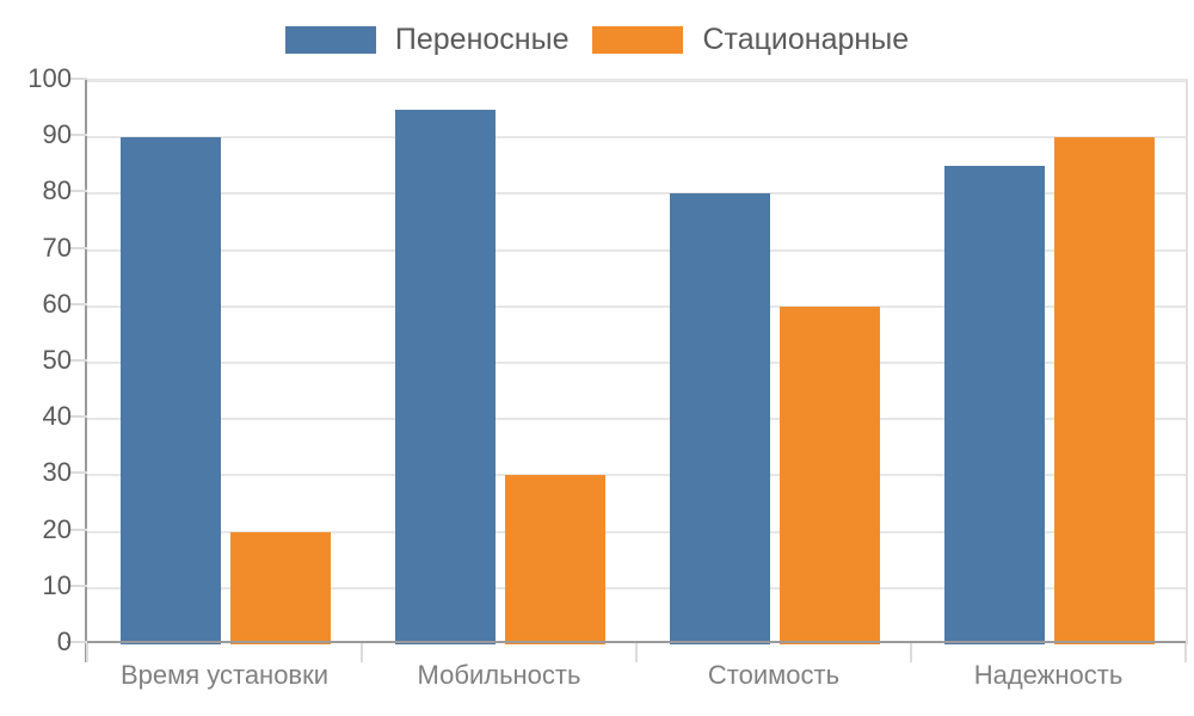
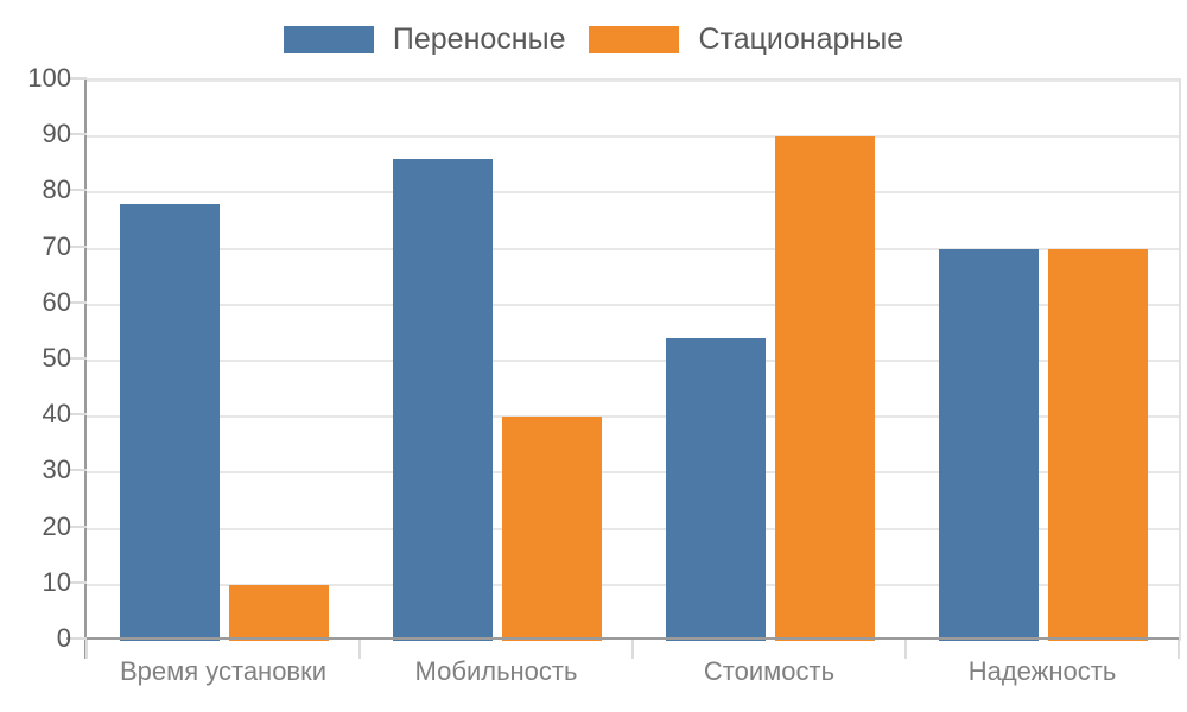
Переносные/Время установки: 90 -> 78
Стационарные/Время установки: 20 -> 10
Переносные/Мобильность: 95 -> 86
Стационарные/Мобильность: 30 -> 40
Переносные/Стоимость: 80 -> 54
Стационарные/Стоимость: 60 -> 90
Переносные/Надежность: 85 -> 70
Стационарные/Надежность: 90 -> 70
